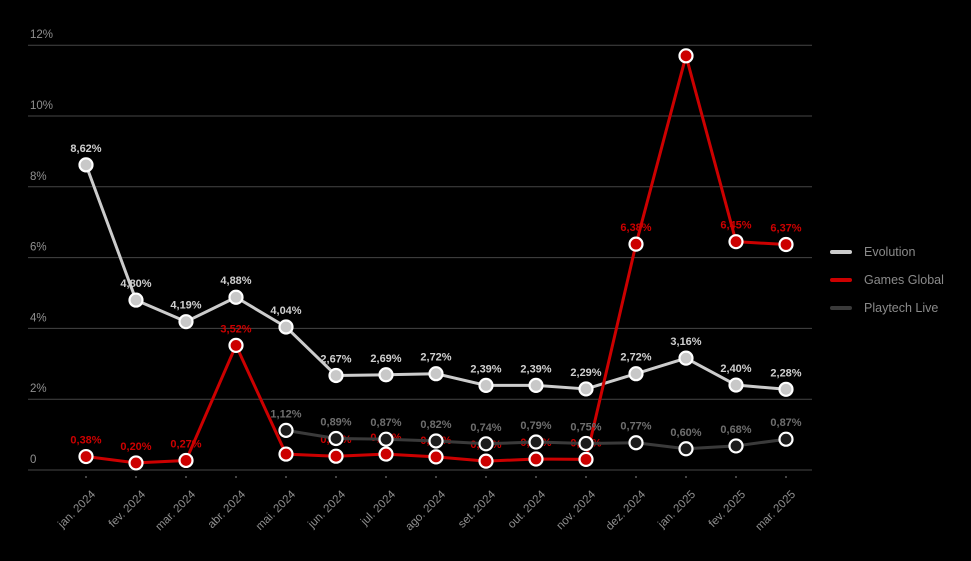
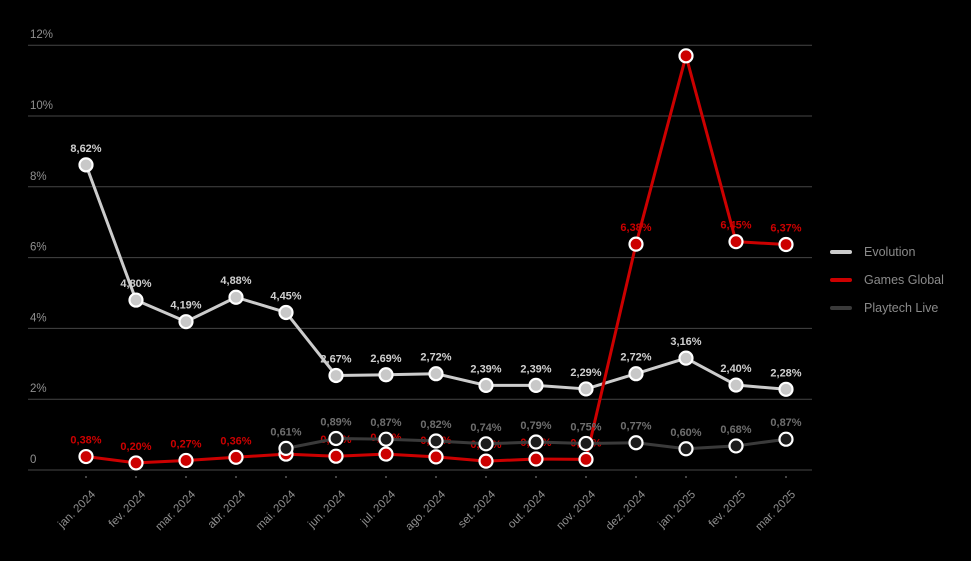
Games Global/abr. 2024: 3,52% -> 0,36%
Evolution/mai. 2024: 4,04% -> 4,45%
Playtech Live/mai. 2024: 1,12% -> 0,61%
